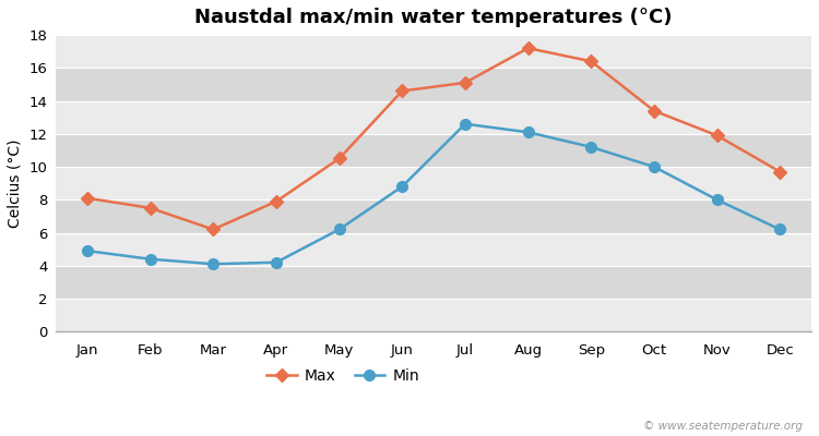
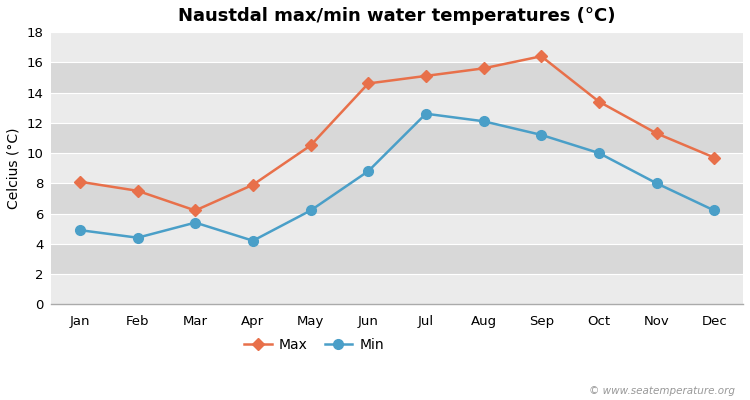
Min/Mar: 4.1 -> 5.4
Max/Aug: 17.2 -> 15.6
Max/Nov: 11.9 -> 11.3
